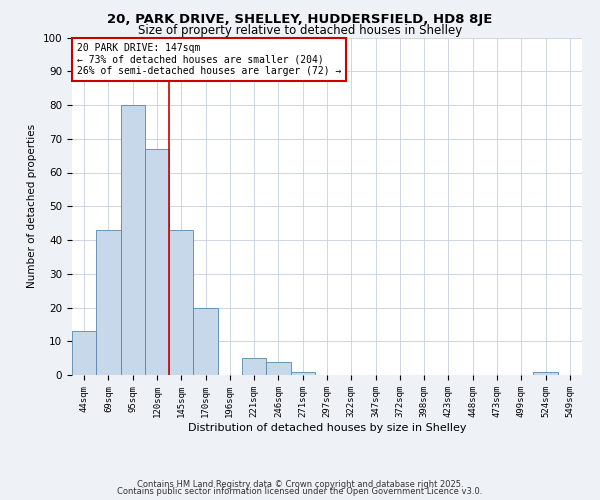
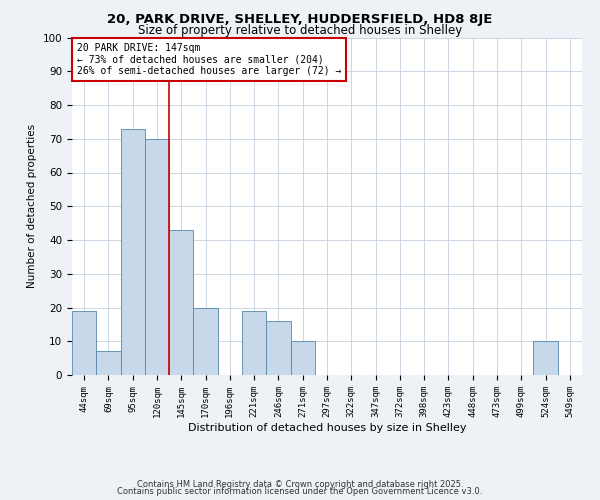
44sqm: 13 -> 19
69sqm: 43 -> 7
95sqm: 80 -> 73
120sqm: 67 -> 70
221sqm: 5 -> 19
246sqm: 4 -> 16
271sqm: 1 -> 10
524sqm: 1 -> 10
